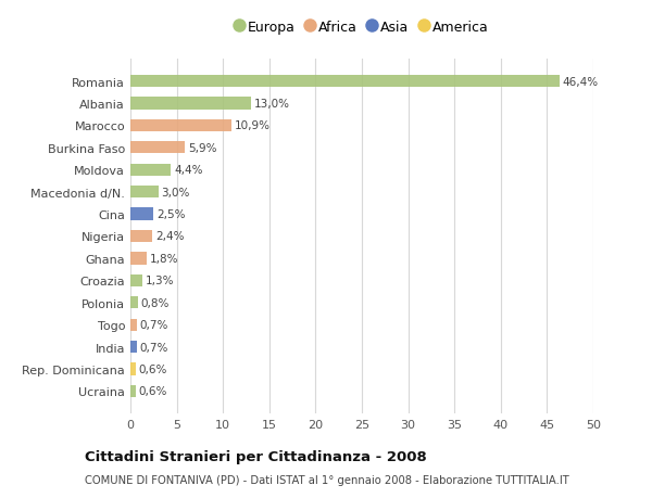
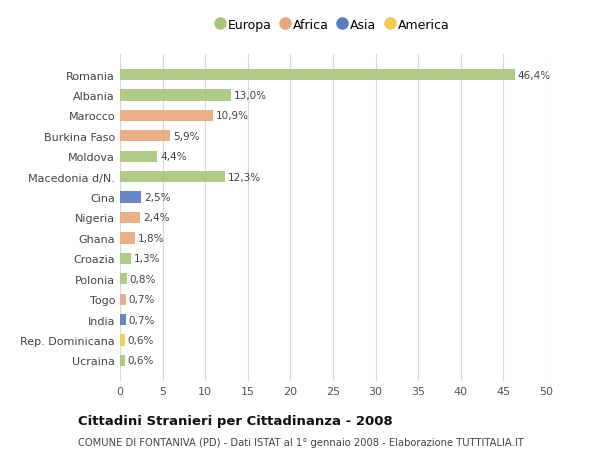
Macedonia d/N.: 3,0% -> 12,3%
